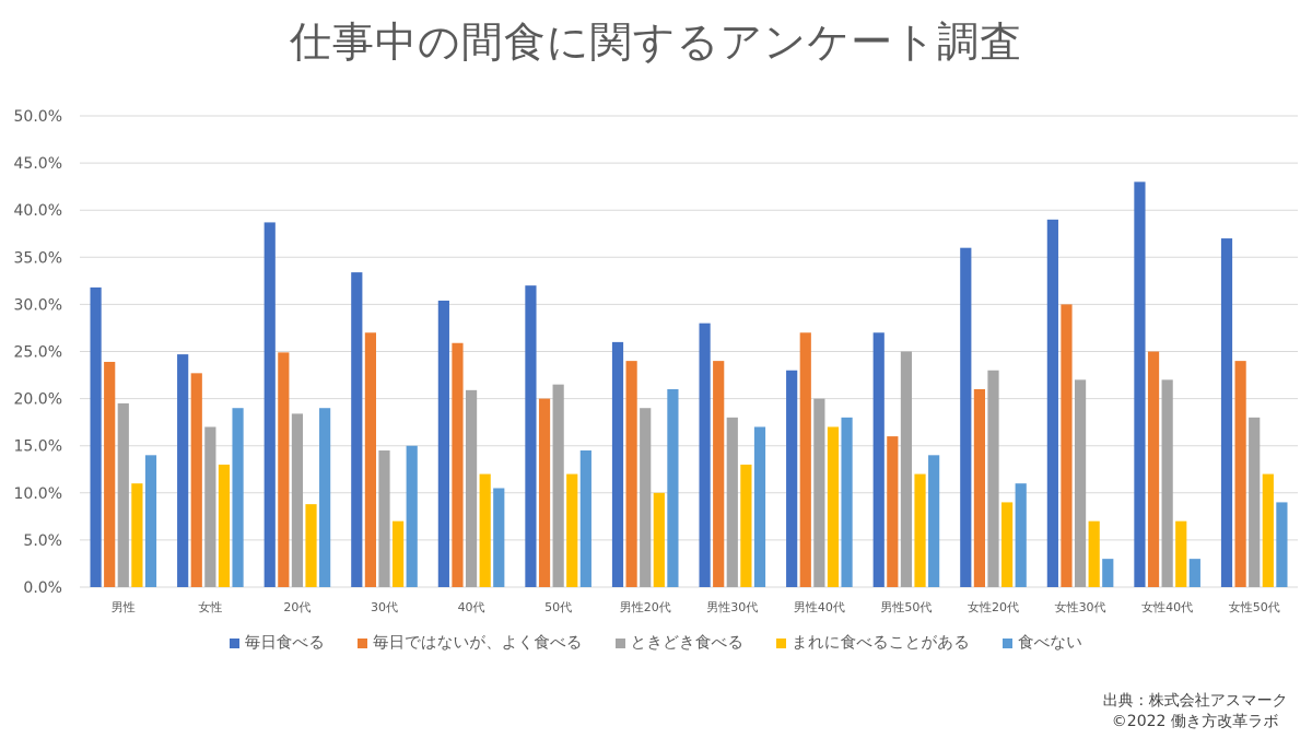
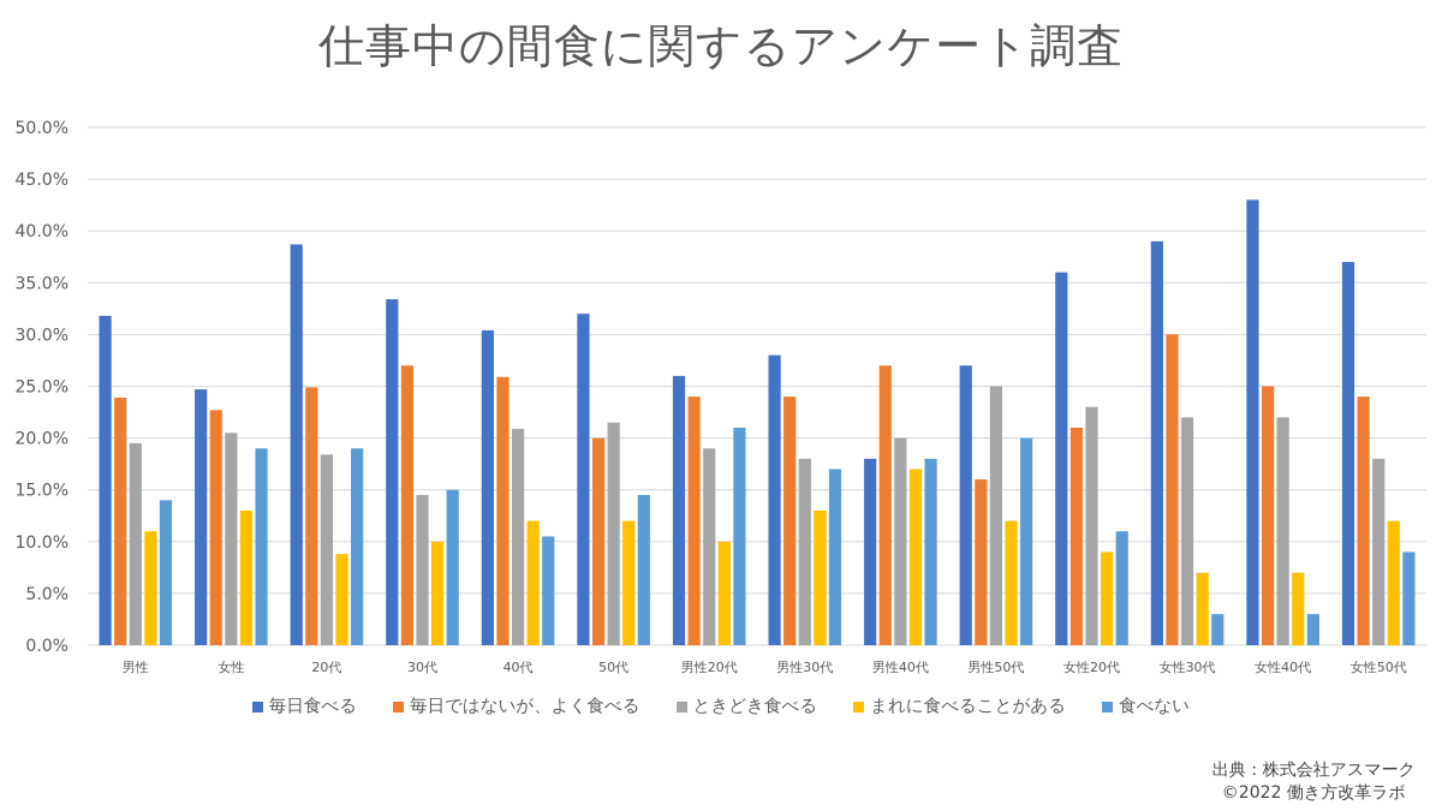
ときどき食べる/女性: 17% -> 20%
まれに食べることがある/30代: 7% -> 10%
毎日食べる/男性40代: 23% -> 18%
食べない/男性50代: 14% -> 20%
